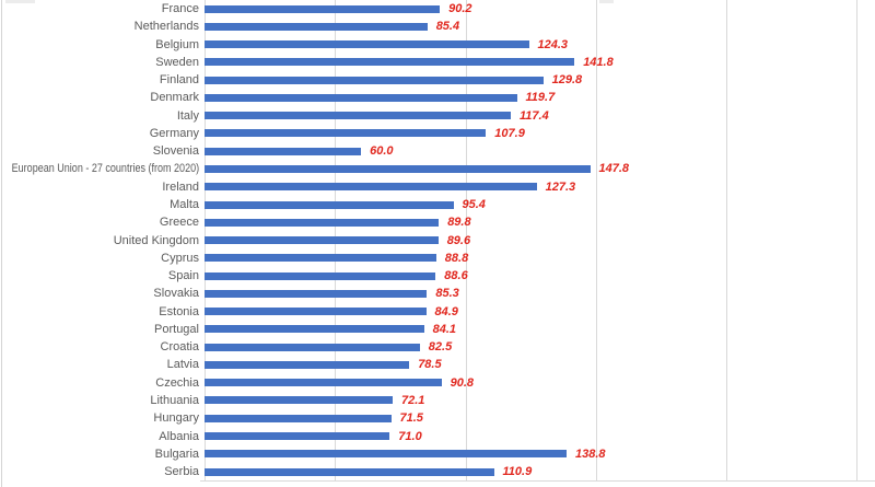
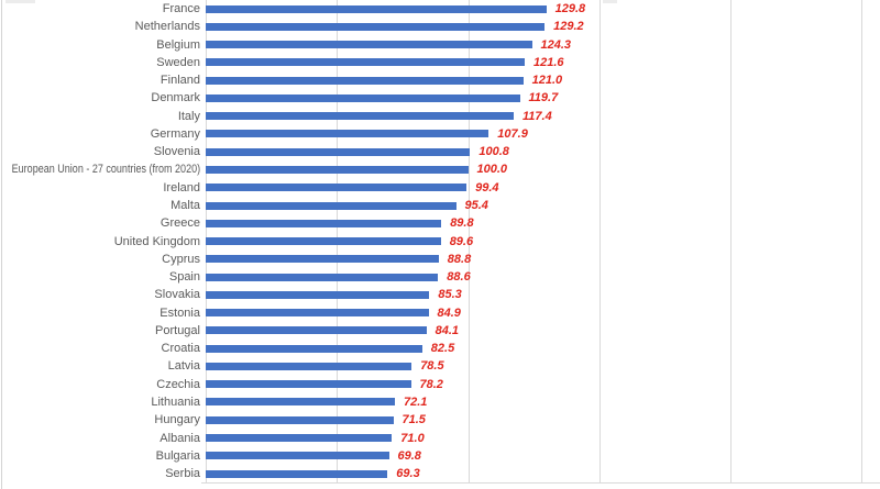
France: 90.2 -> 129.8
Netherlands: 85.4 -> 129.2
Sweden: 141.8 -> 121.6
Finland: 129.8 -> 121.0
Slovenia: 60.0 -> 100.8
European Union - 27 countries (from 2020): 147.8 -> 100.0
Ireland: 127.3 -> 99.4
Czechia: 90.8 -> 78.2
Bulgaria: 138.8 -> 69.8
Serbia: 110.9 -> 69.3
